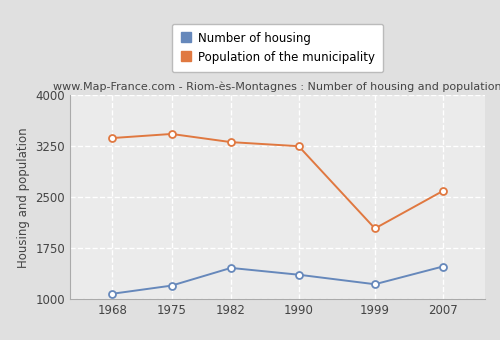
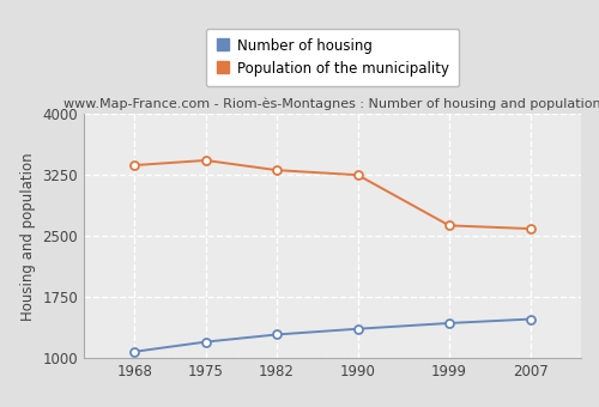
Number of housing/1982: 1460 -> 1290
Number of housing/1999: 1220 -> 1430
Population of the municipality/1999: 2040 -> 2630
